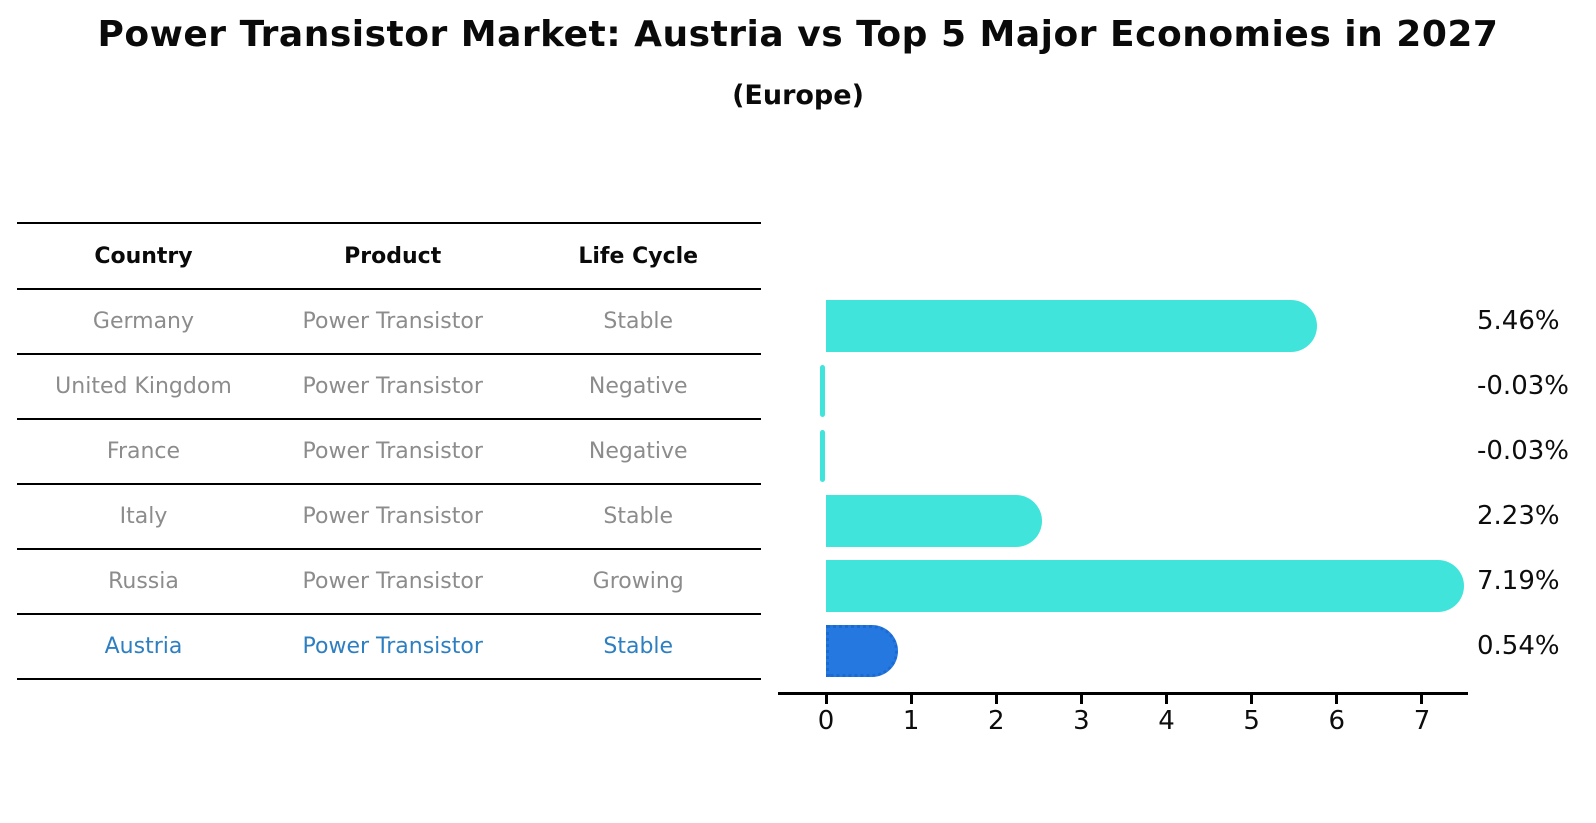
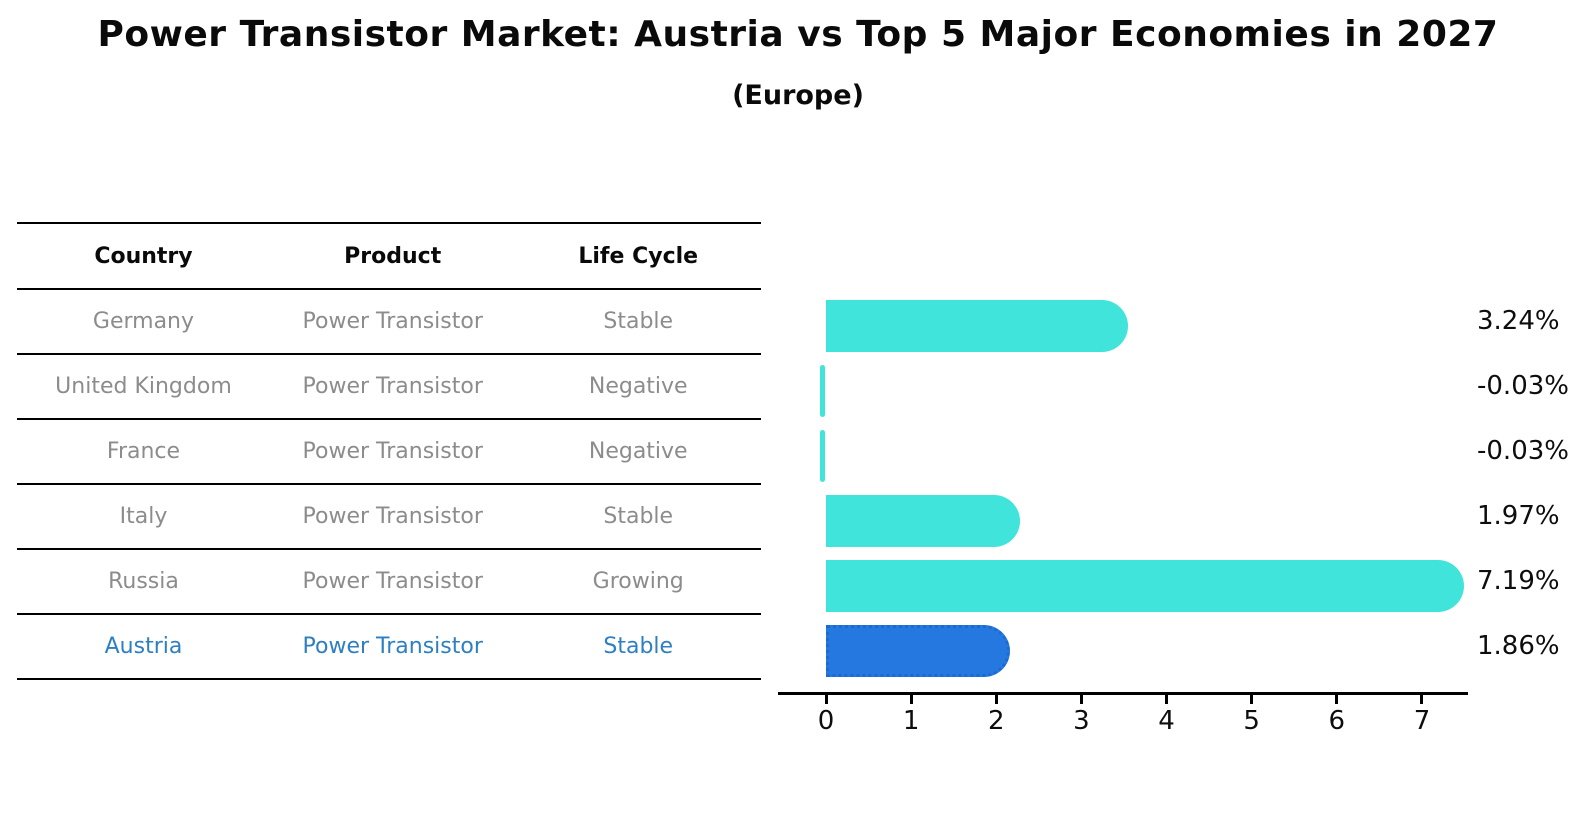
Germany: 5.46% -> 3.24%
Italy: 2.23% -> 1.97%
Austria: 0.54% -> 1.86%
